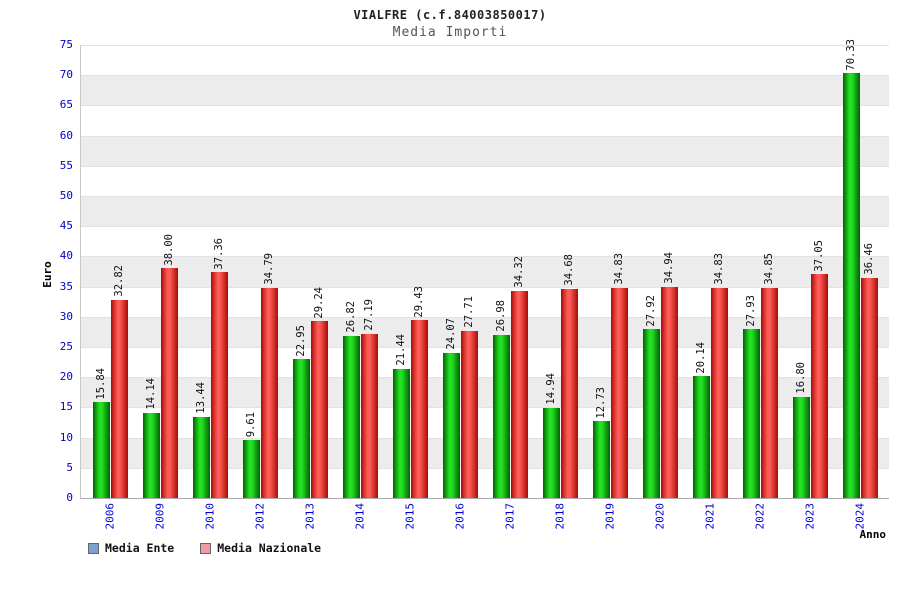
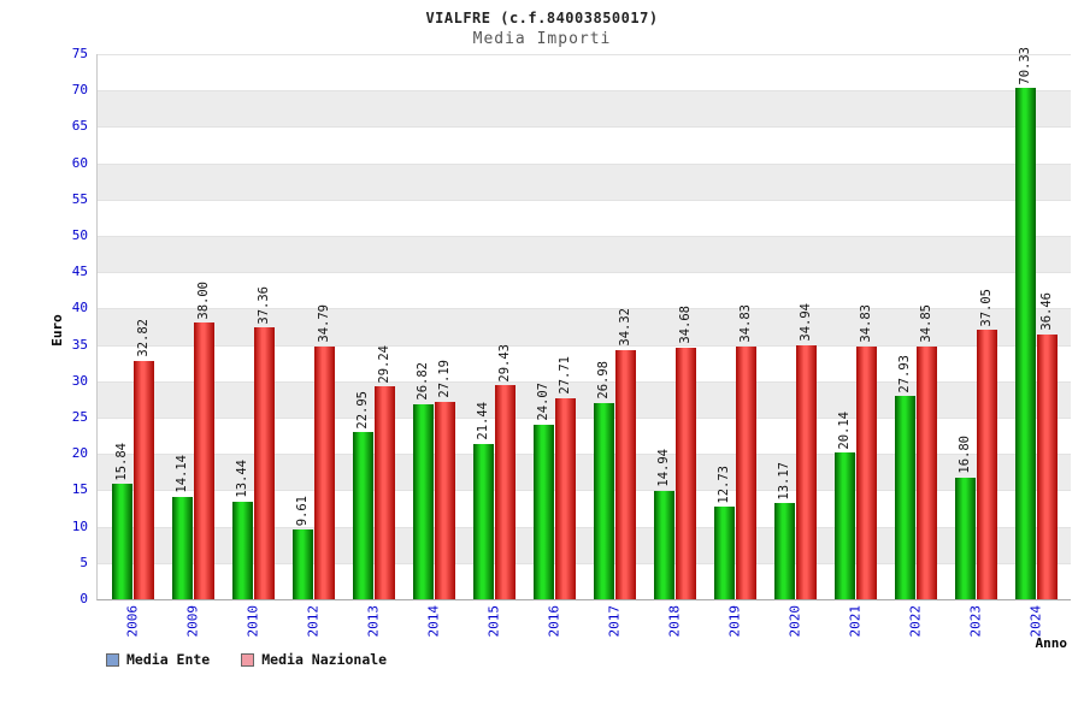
Media Ente/2020: 27.92 -> 13.17
